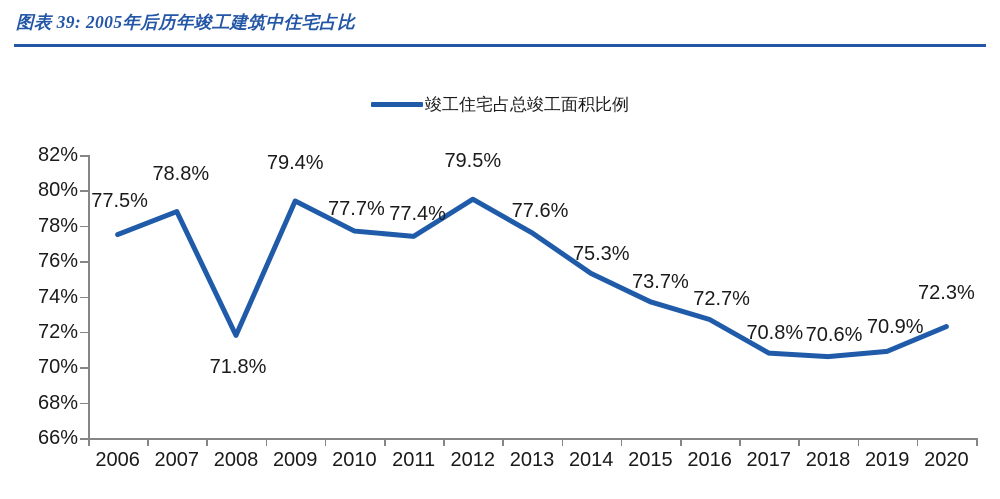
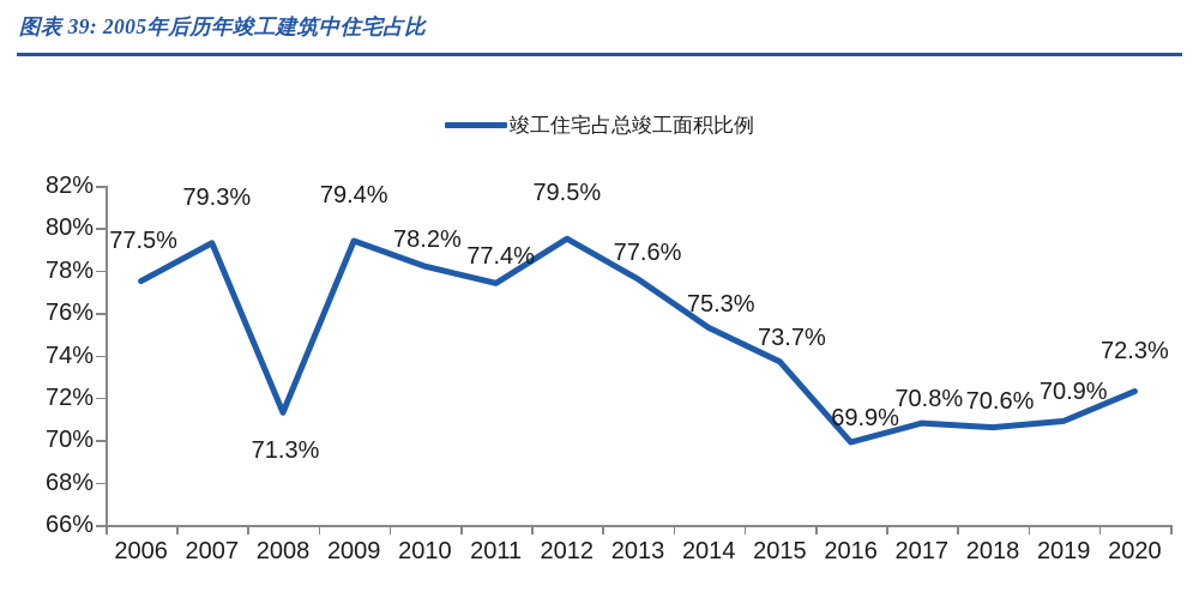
2007: 78.8% -> 79.3%
2008: 71.8% -> 71.3%
2010: 77.7% -> 78.2%
2016: 72.7% -> 69.9%
